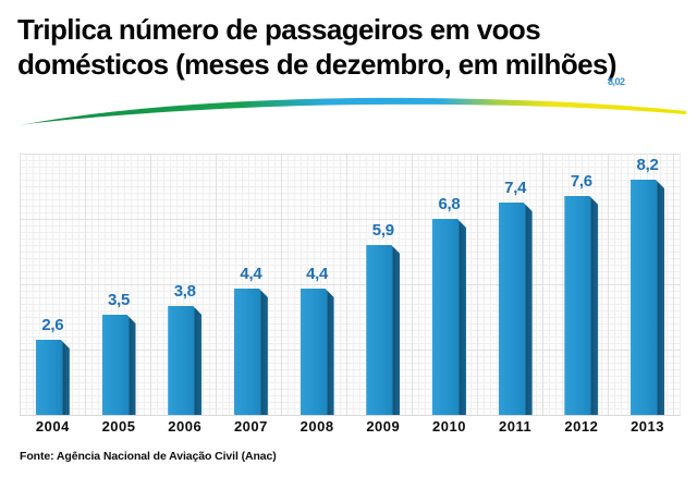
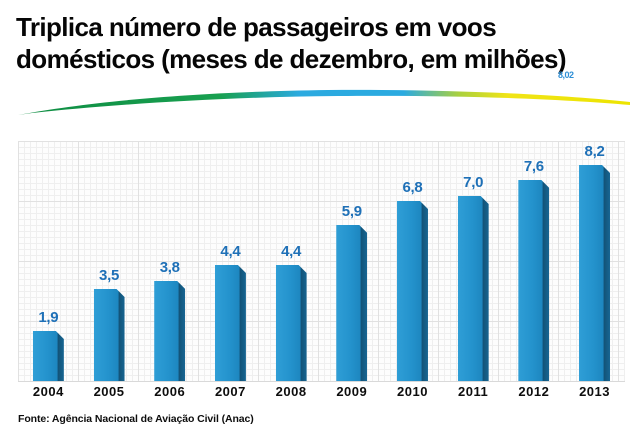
2004: 2,6 -> 1,9
2011: 7,4 -> 7,0
